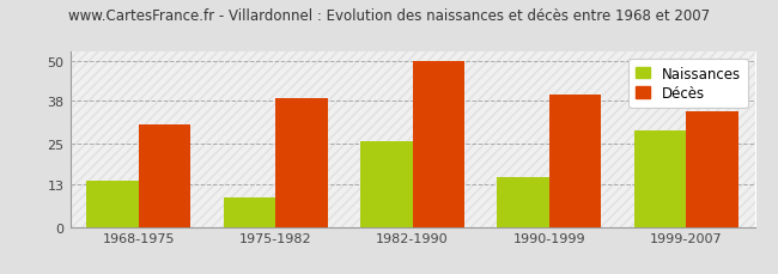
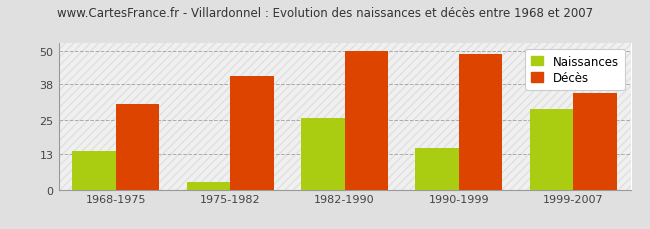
Naissances/1975-1982: 9 -> 3
Décès/1975-1982: 39 -> 41
Décès/1990-1999: 40 -> 49
